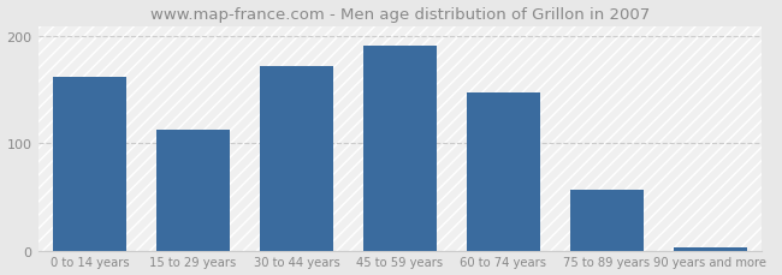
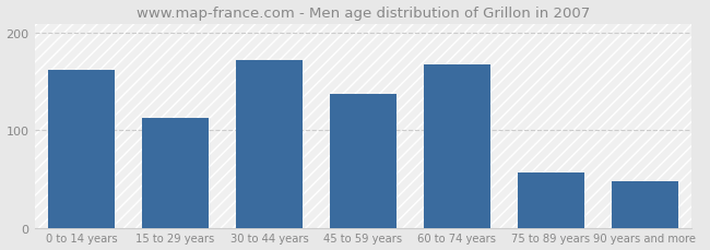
45 to 59 years: 191 -> 138
60 to 74 years: 148 -> 168
90 years and more: 3 -> 48
